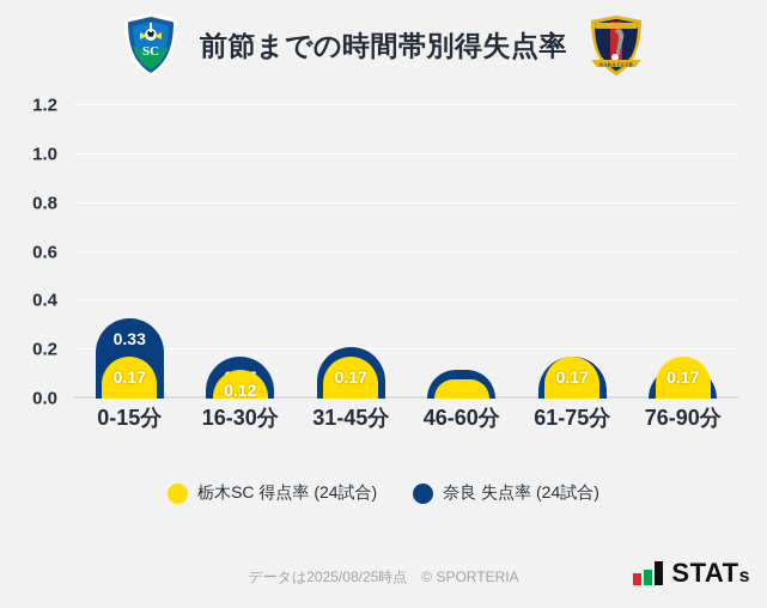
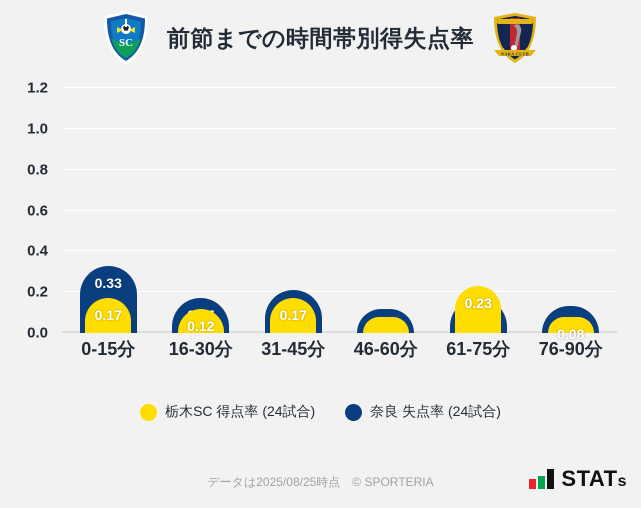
栃木SC 得点率 (24試合)/61-75分: 0.17 -> 0.23
栃木SC 得点率 (24試合)/76-90分: 0.17 -> 0.08
